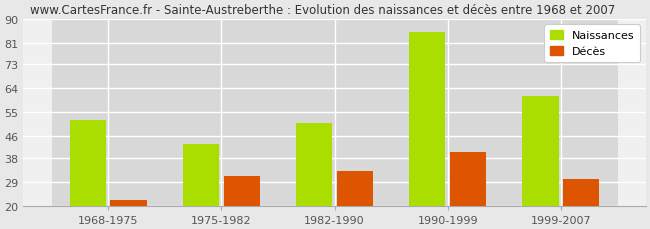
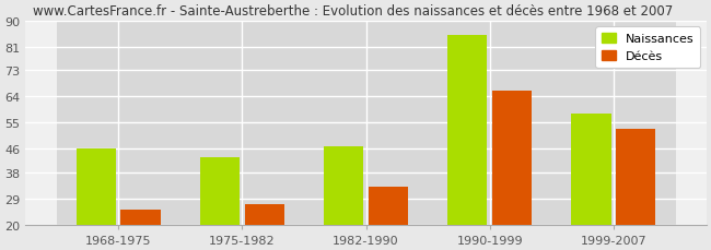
Naissances/1968-1975: 52 -> 46
Décès/1968-1975: 22 -> 25
Décès/1975-1982: 31 -> 27
Naissances/1982-1990: 51 -> 47
Décès/1990-1999: 40 -> 66
Naissances/1999-2007: 61 -> 58
Décès/1999-2007: 30 -> 53
